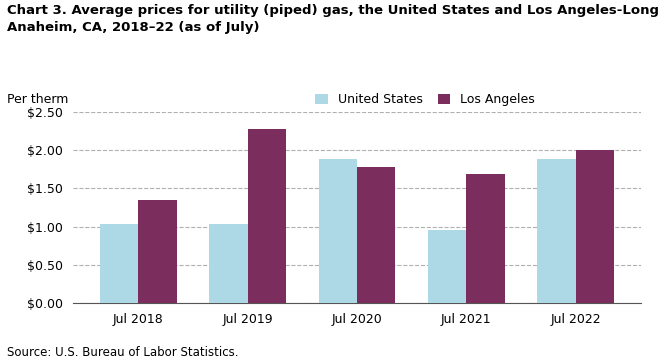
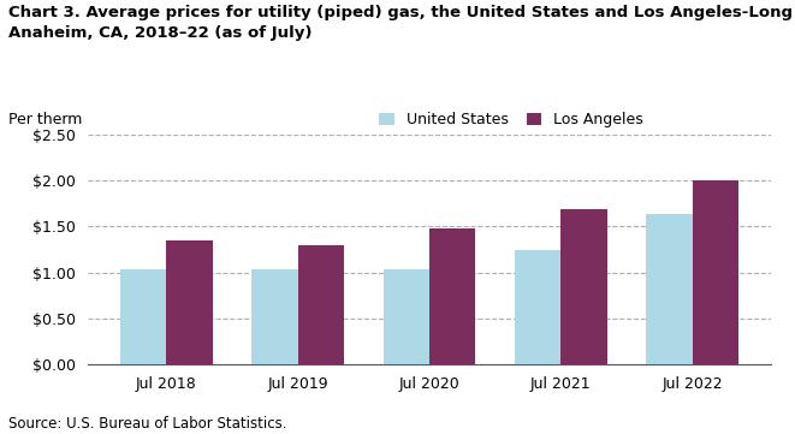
Los Angeles/Jul 2019: $2.28 -> $1.30
United States/Jul 2020: $1.88 -> $1.04
Los Angeles/Jul 2020: $1.78 -> $1.48
United States/Jul 2021: $0.96 -> $1.24
United States/Jul 2022: $1.88 -> $1.63
